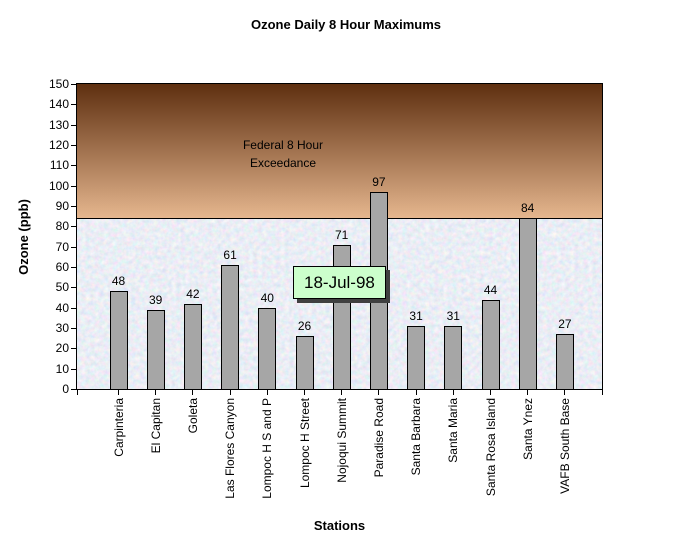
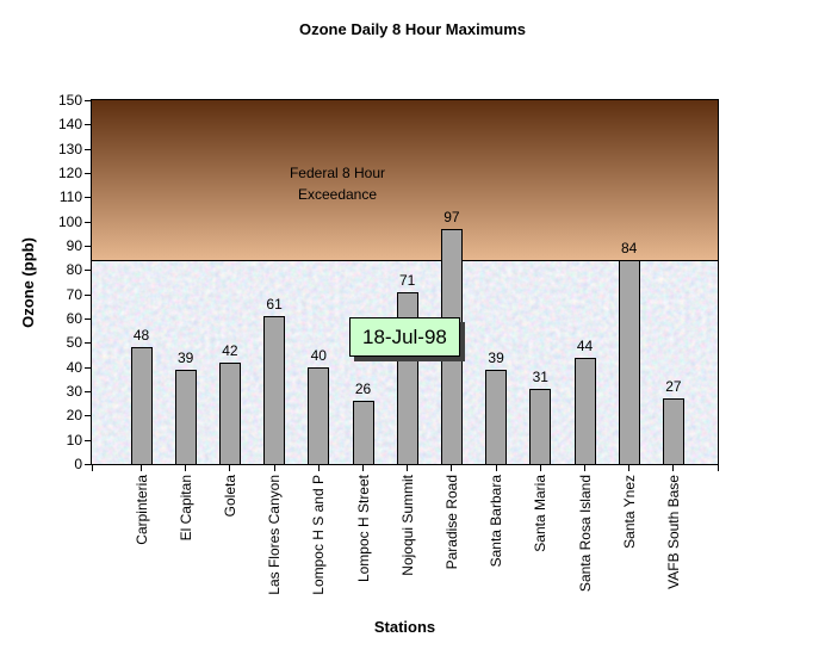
Santa Barbara: 31 -> 39
